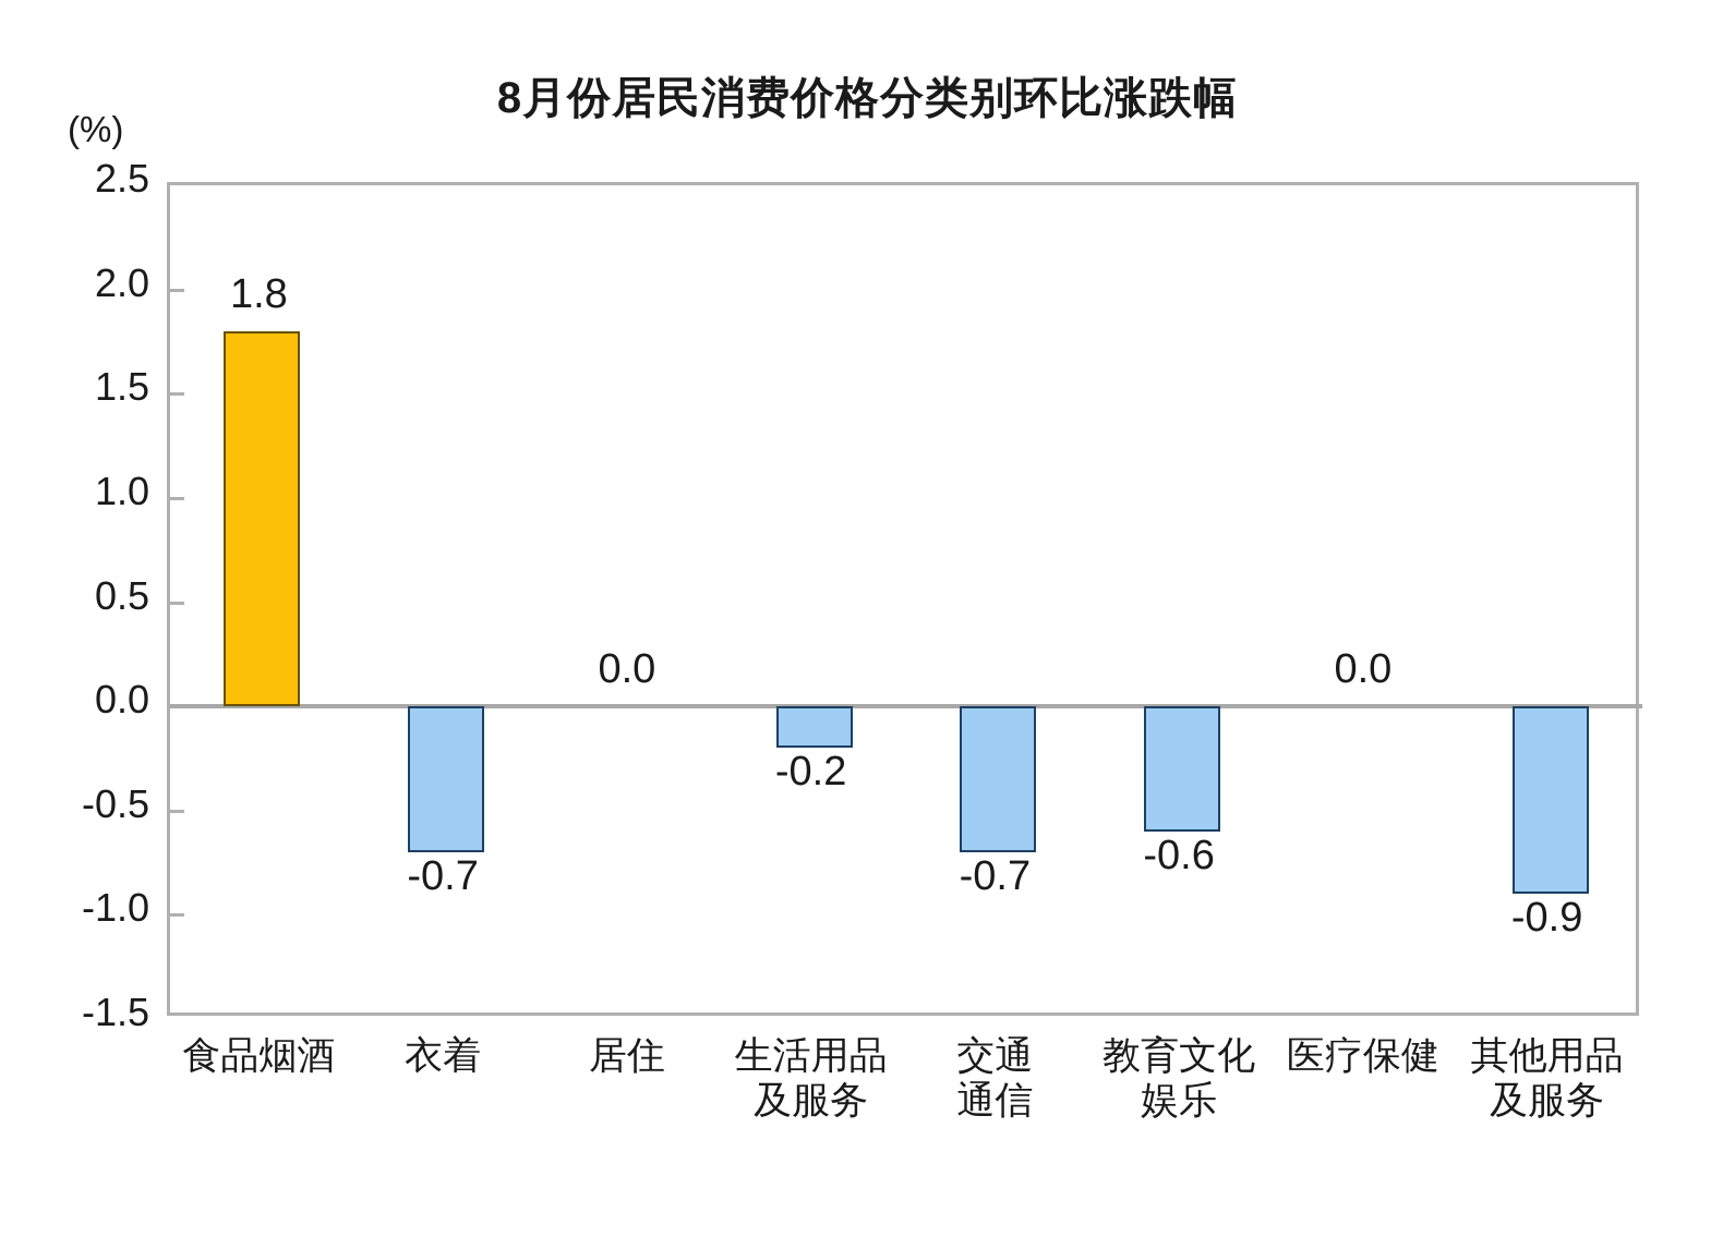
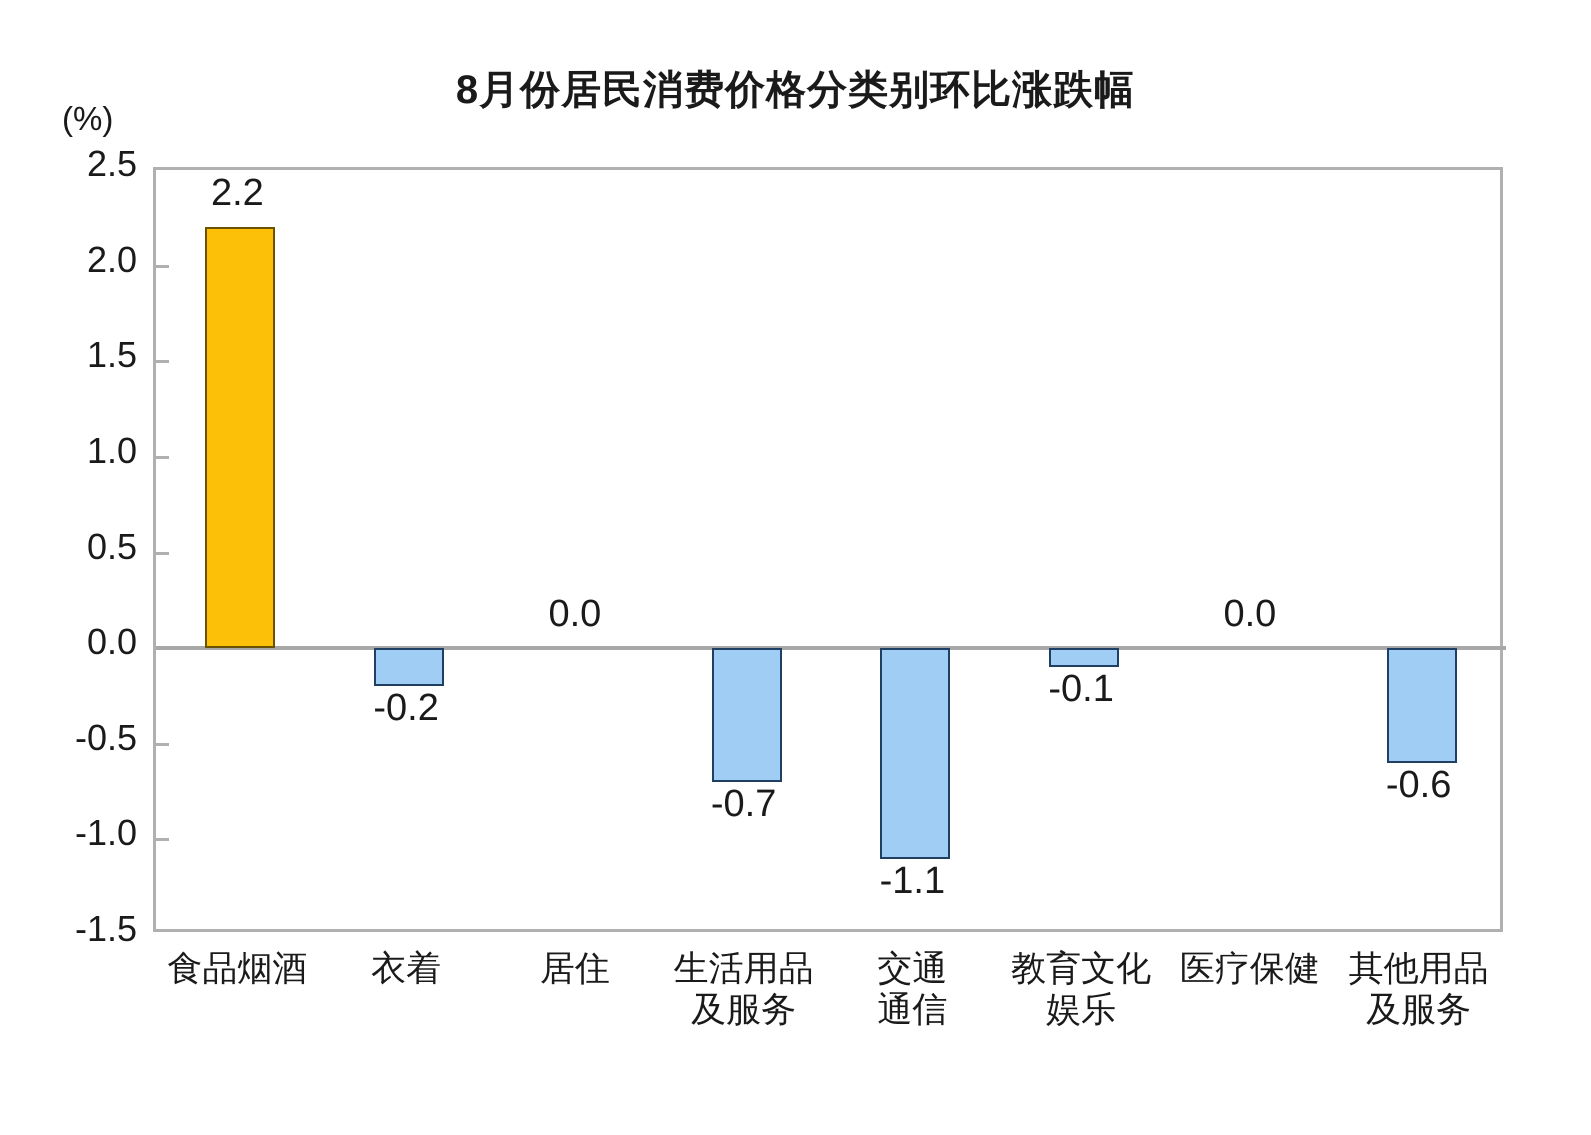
食品烟酒: 1.8 -> 2.2
衣着: -0.7 -> -0.2
生活用品及服务: -0.2 -> -0.7
交通通信: -0.7 -> -1.1
教育文化娱乐: -0.6 -> -0.1
其他用品及服务: -0.9 -> -0.6
